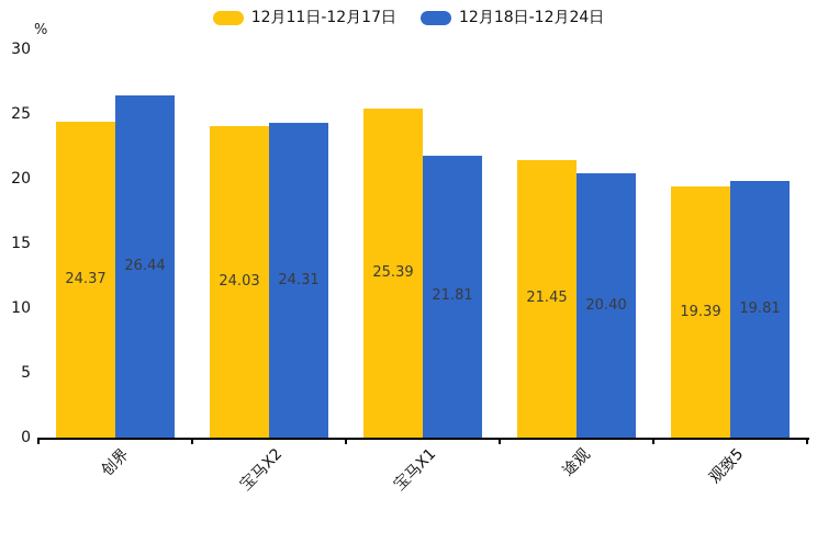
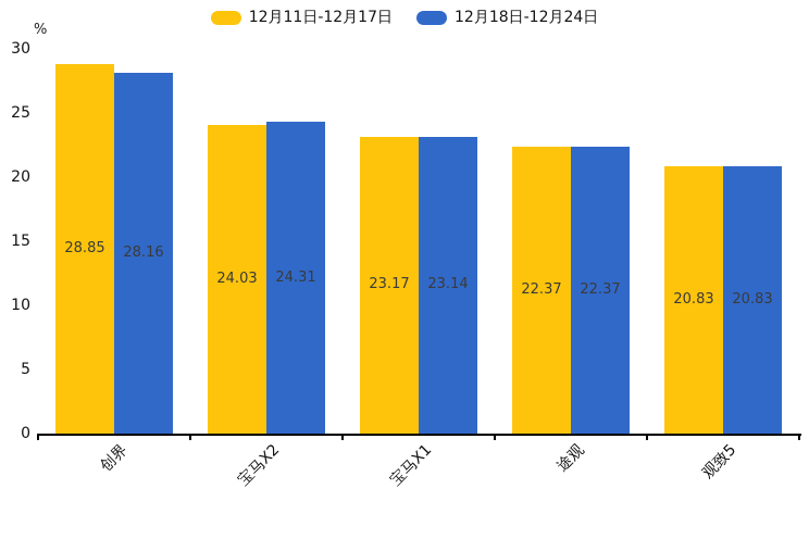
12月11日-12月17日/创界: 24.37 -> 28.85
12月18日-12月24日/创界: 26.44 -> 28.16
12月11日-12月17日/宝马X1: 25.39 -> 23.17
12月18日-12月24日/宝马X1: 21.81 -> 23.14
12月11日-12月17日/途观: 21.45 -> 22.37
12月18日-12月24日/途观: 20.40 -> 22.37
12月11日-12月17日/观致5: 19.39 -> 20.83
12月18日-12月24日/观致5: 19.81 -> 20.83
